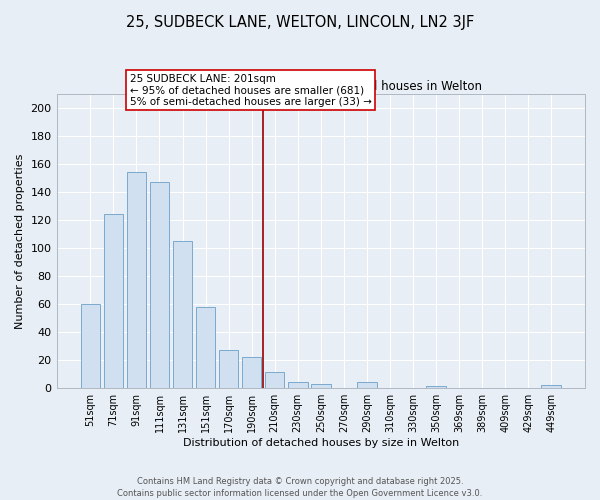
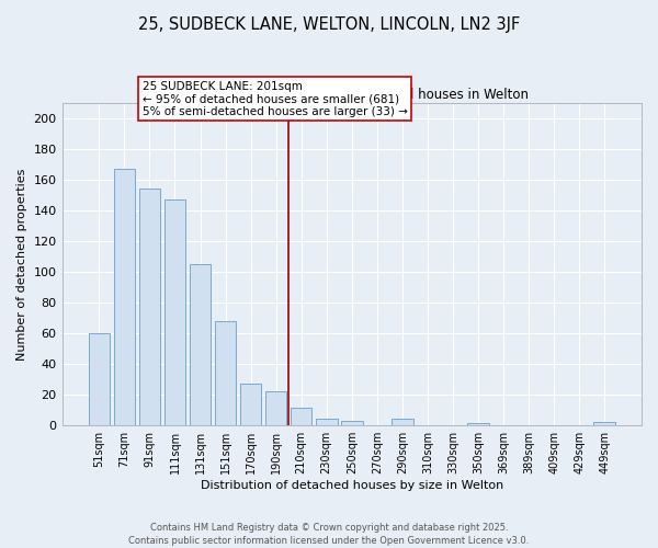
71sqm: 124 -> 167
151sqm: 58 -> 68
